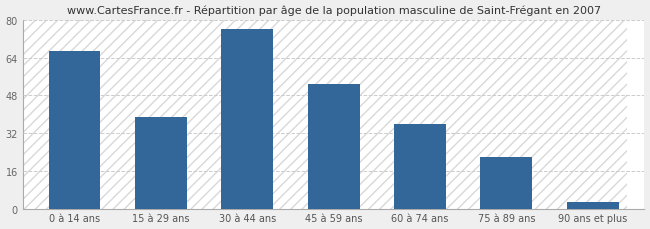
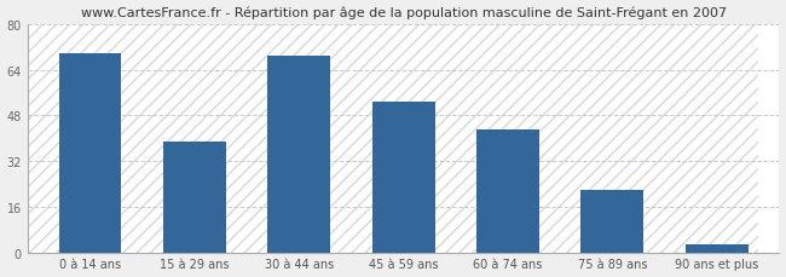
0 à 14 ans: 67 -> 70
30 à 44 ans: 76 -> 69
60 à 74 ans: 36 -> 43
